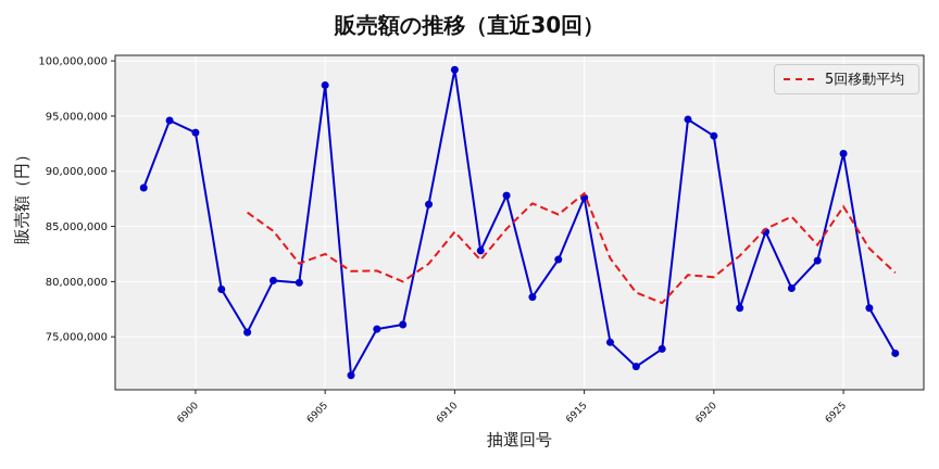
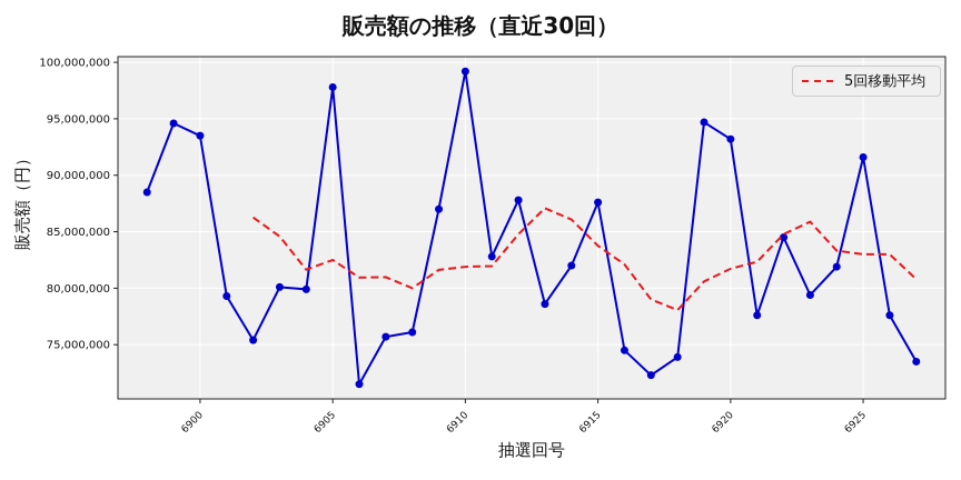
5回移動平均/6910: 84500000 -> 81900000
5回移動平均/6915: 88000000 -> 83800000
5回移動平均/6920: 80400000 -> 81700000
5回移動平均/6925: 86800000 -> 83000000
